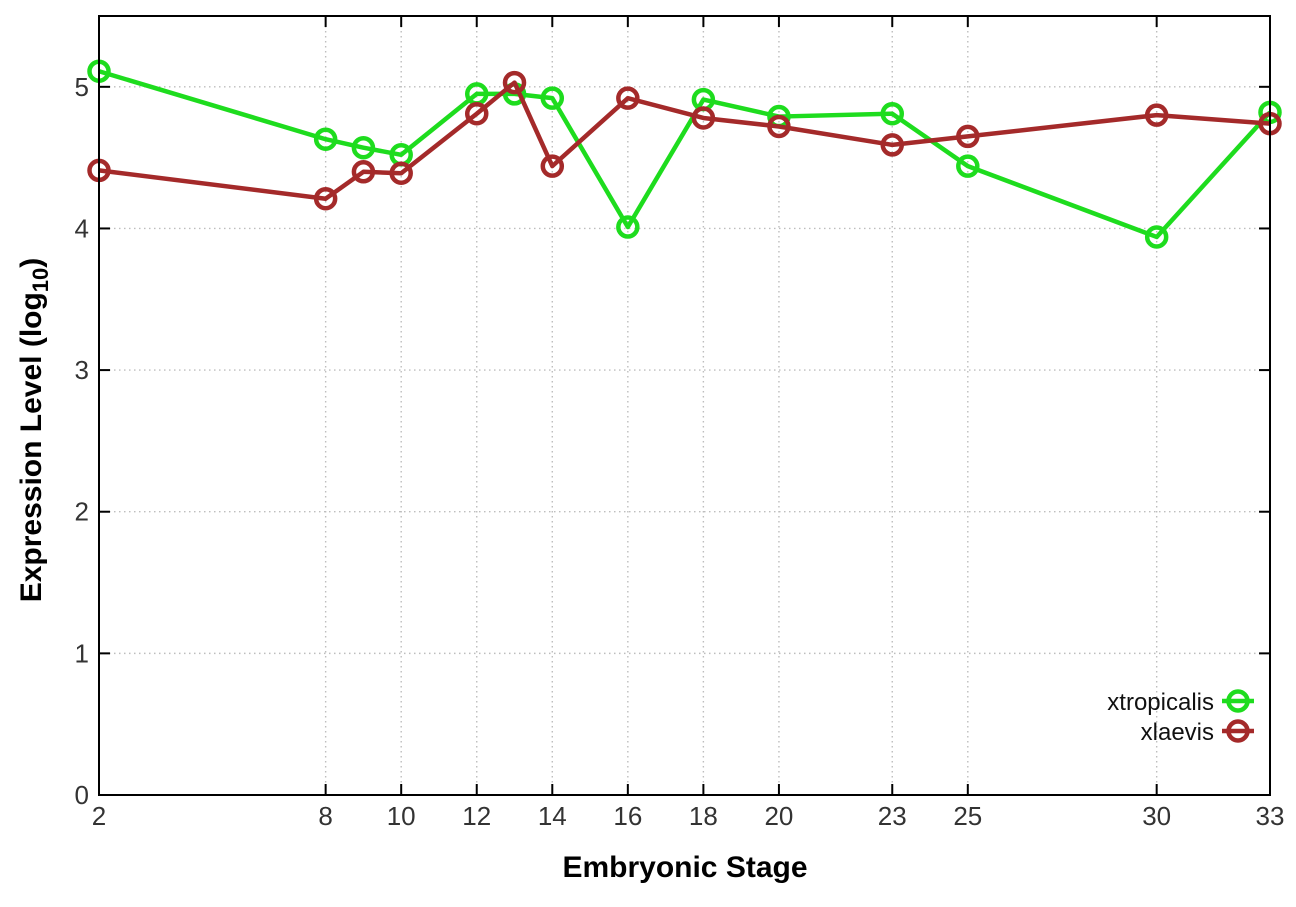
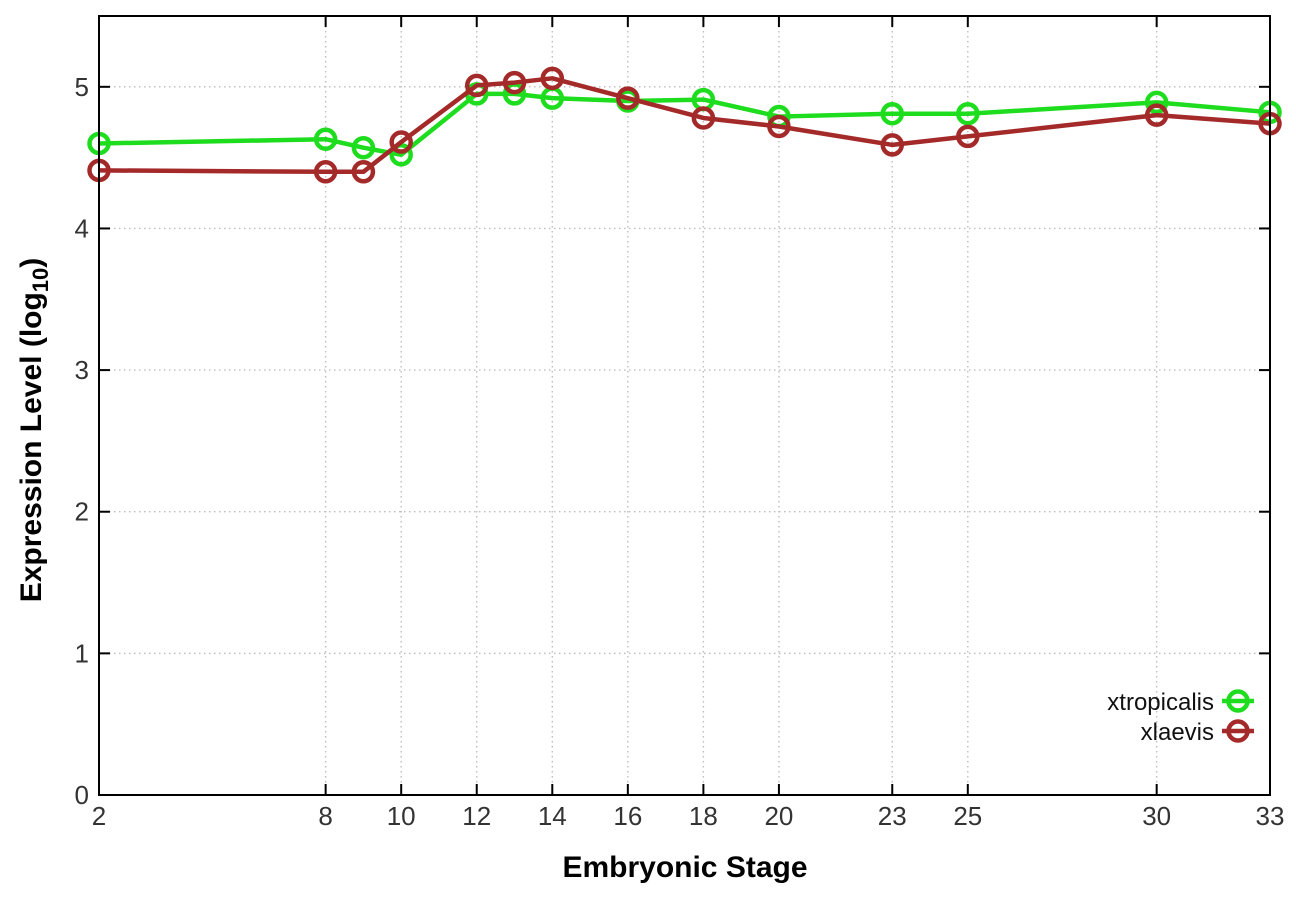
xtropicalis/2: 5.11 -> 4.60
xlaevis/8: 4.21 -> 4.40
xlaevis/10: 4.39 -> 4.61
xlaevis/12: 4.81 -> 5.01
xlaevis/14: 4.44 -> 5.06
xtropicalis/16: 4.01 -> 4.90
xtropicalis/25: 4.44 -> 4.81
xtropicalis/30: 3.94 -> 4.89
